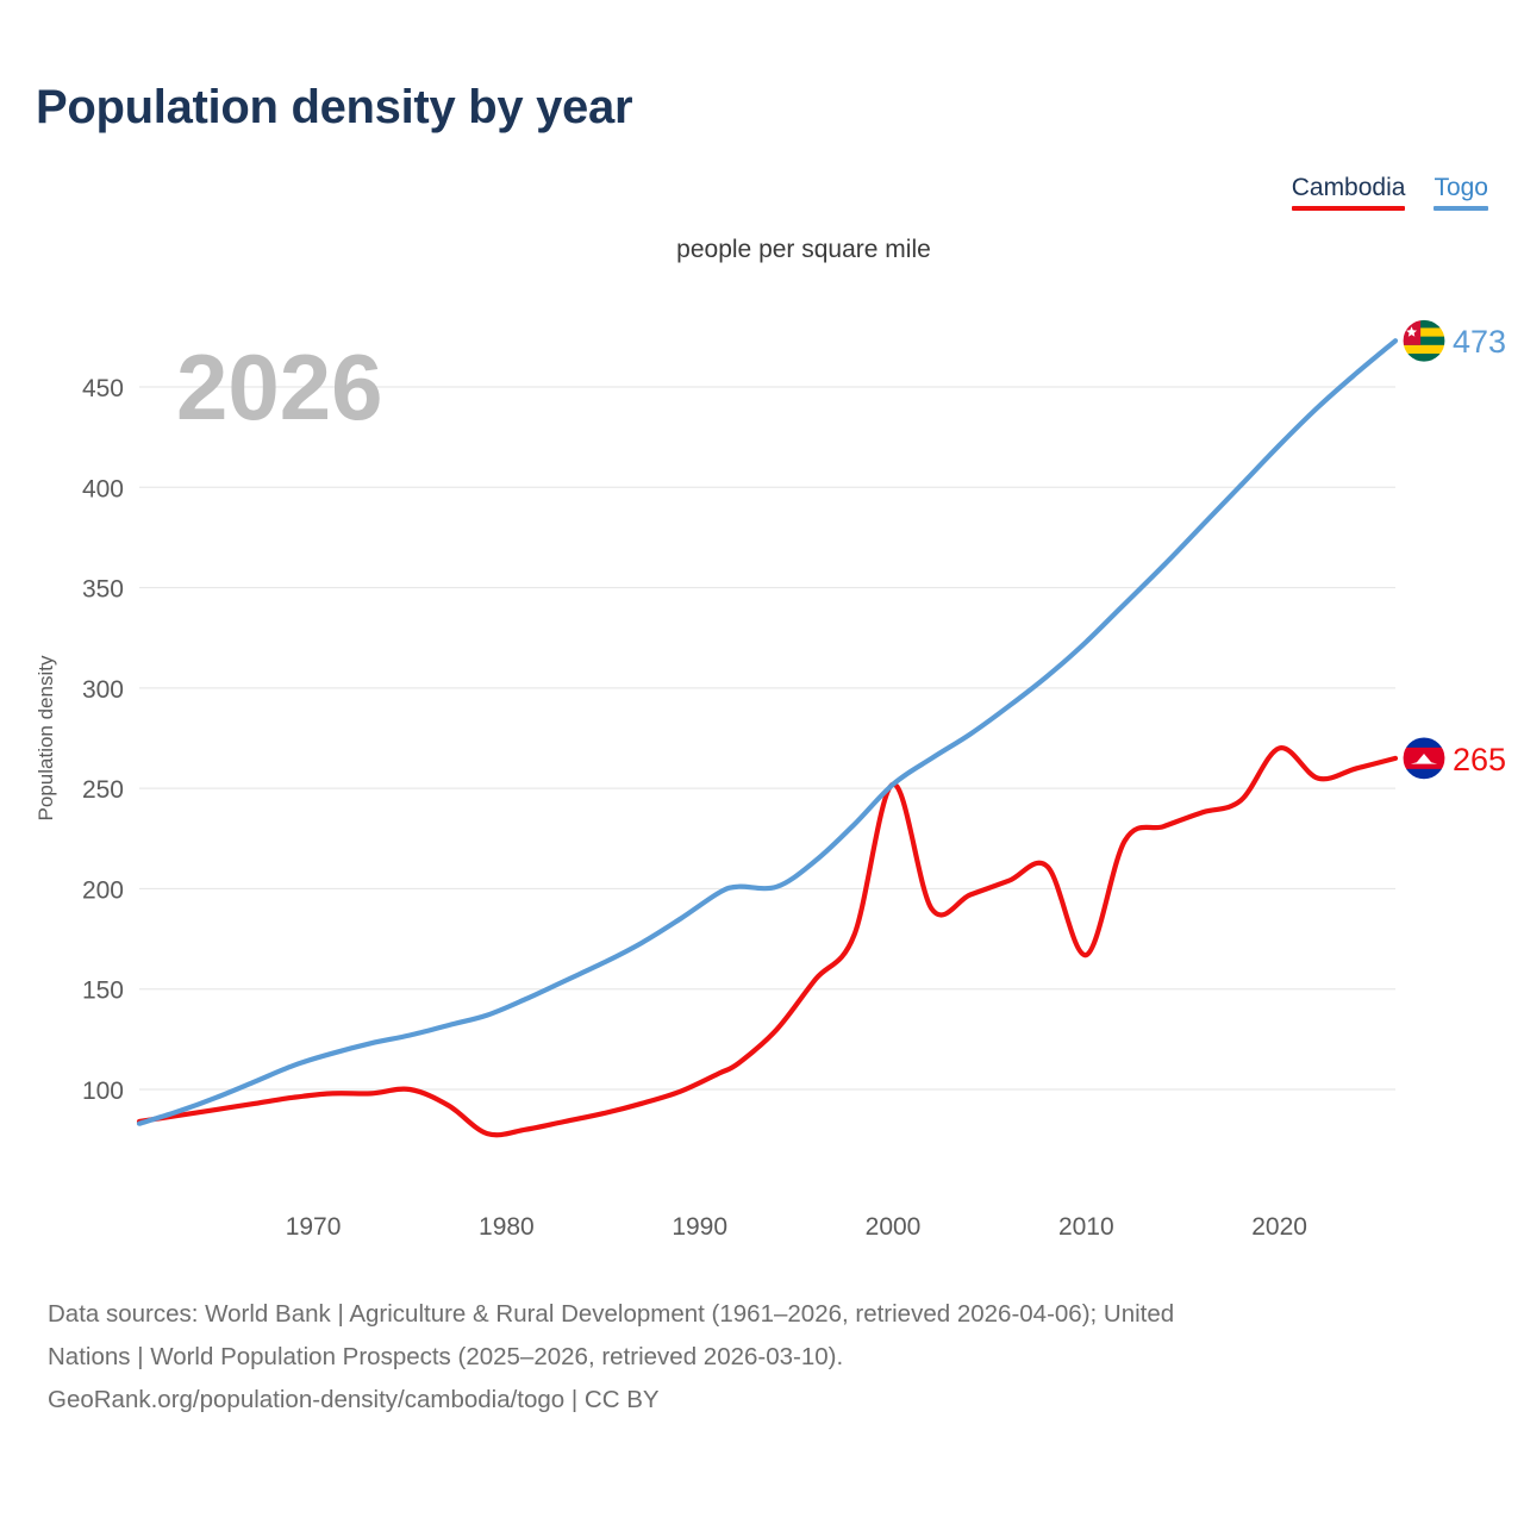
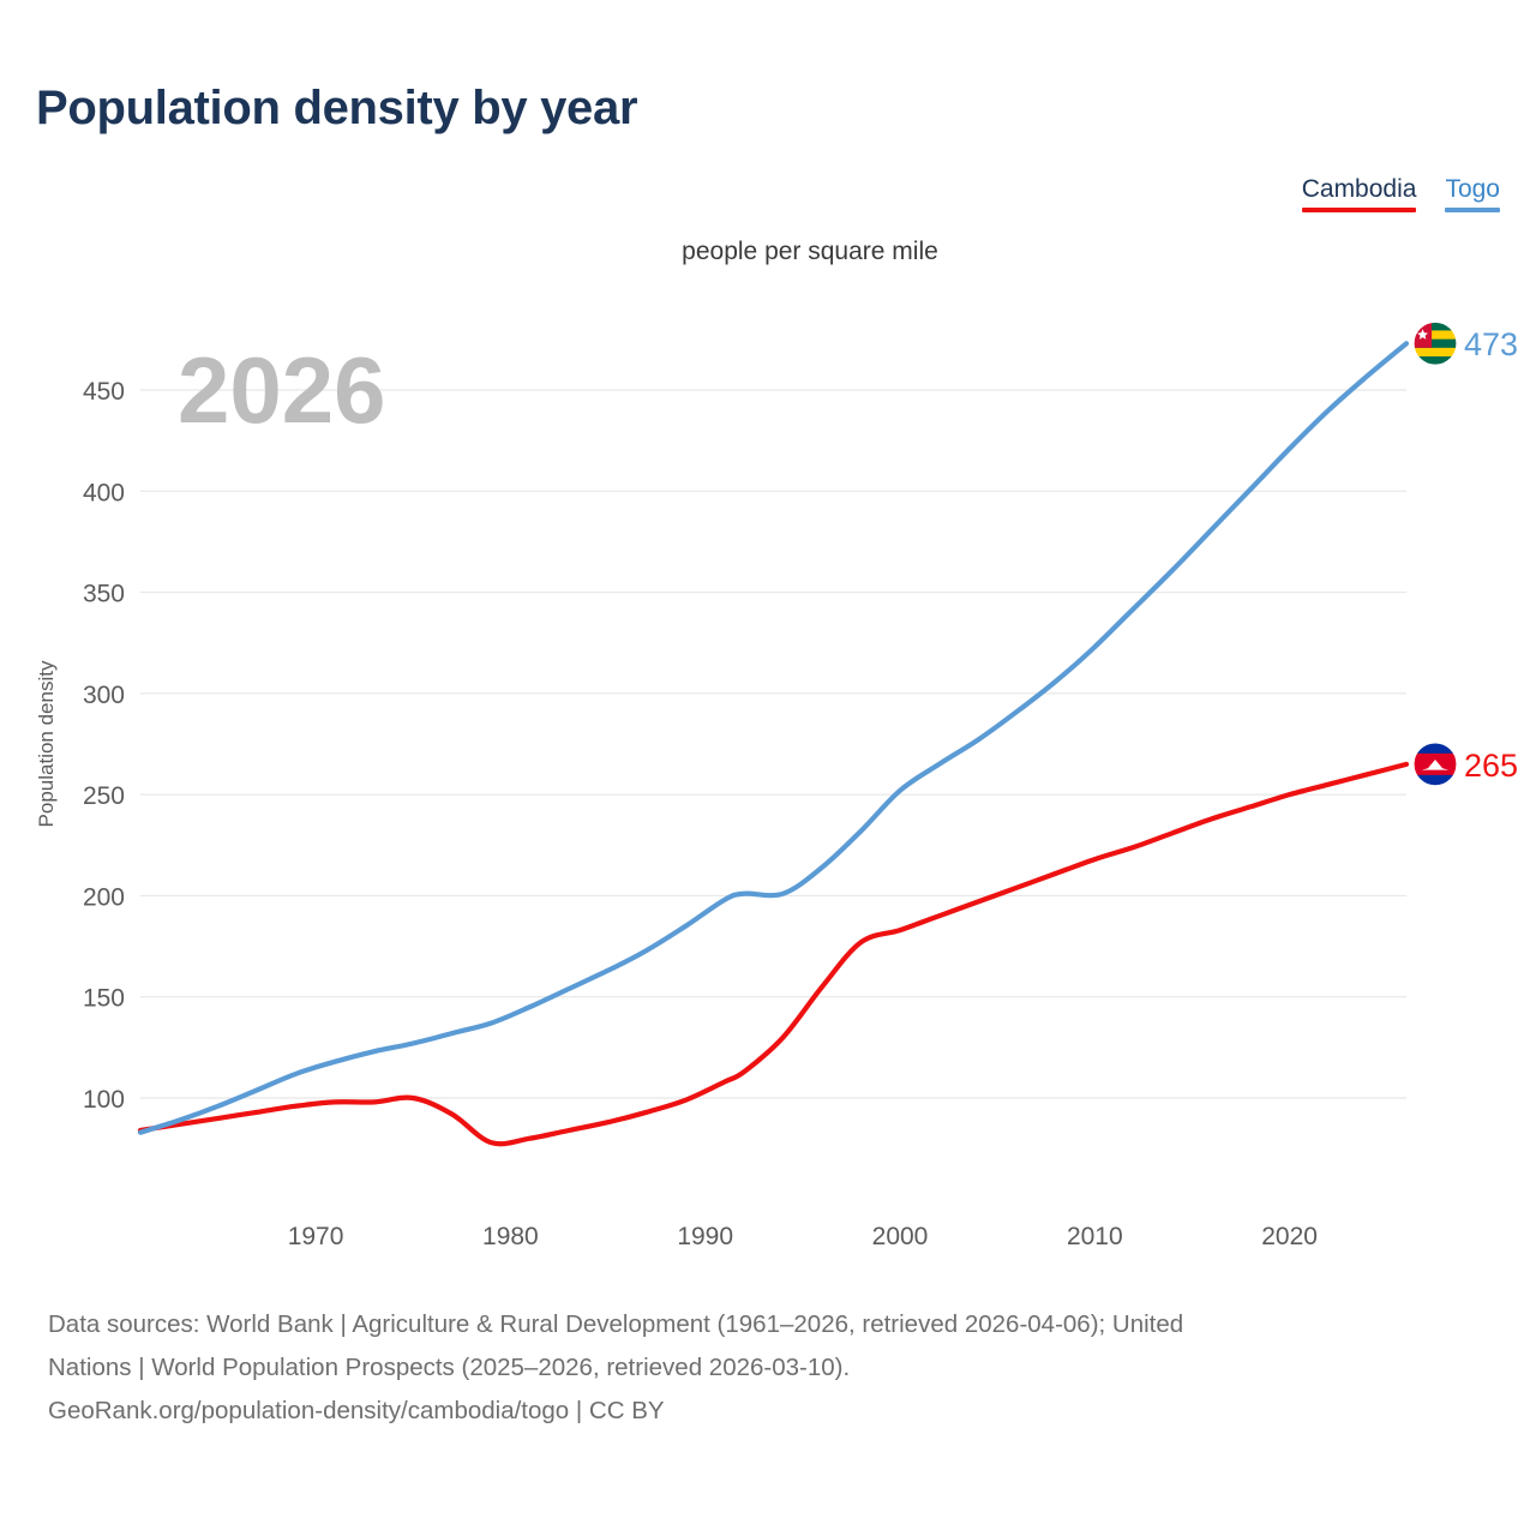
Cambodia/2000: 252 -> 183
Cambodia/2010: 167 -> 218
Cambodia/2020: 270 -> 250
